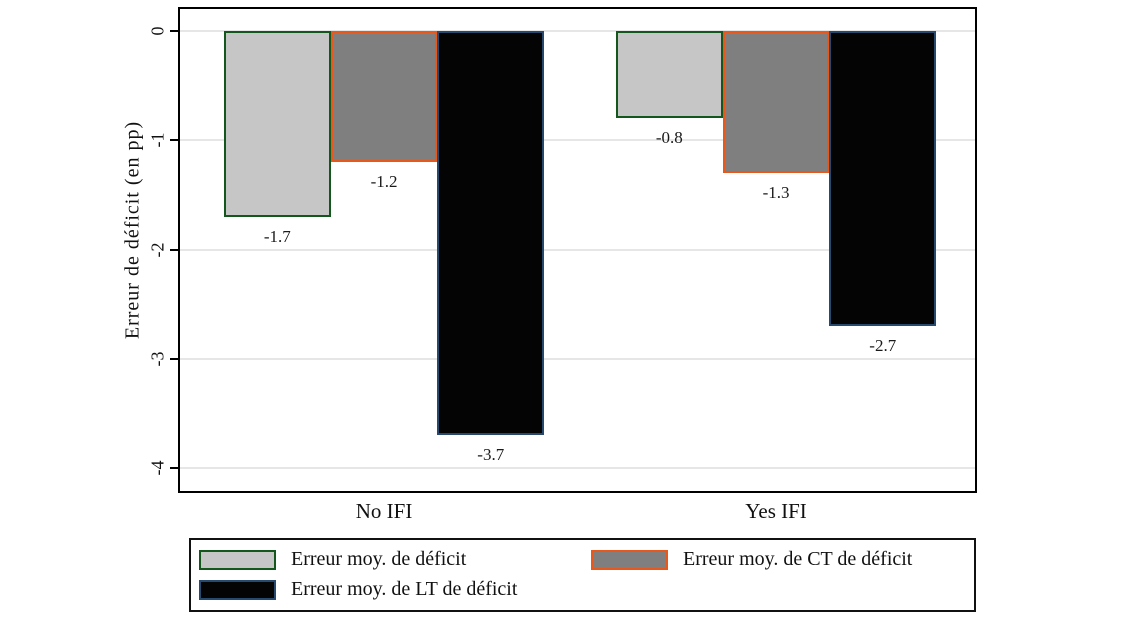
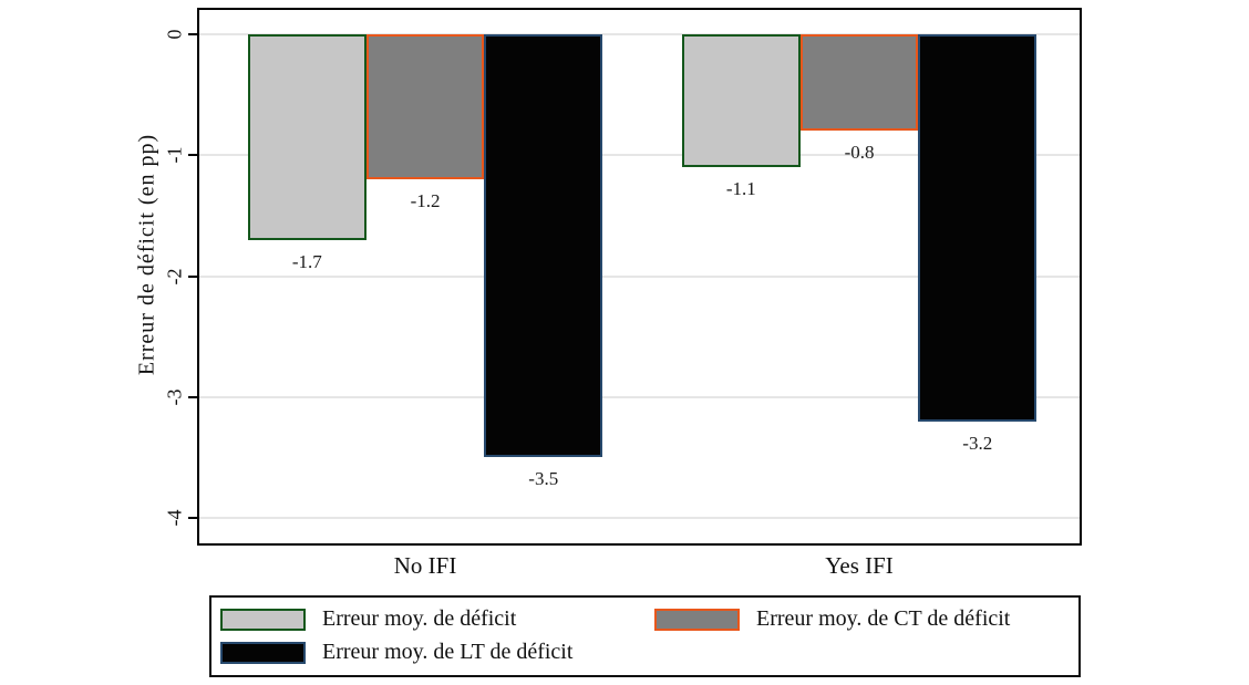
Erreur moy. de LT de déficit/No IFI: -3.7 -> -3.5
Erreur moy. de déficit/Yes IFI: -0.8 -> -1.1
Erreur moy. de CT de déficit/Yes IFI: -1.3 -> -0.8
Erreur moy. de LT de déficit/Yes IFI: -2.7 -> -3.2
